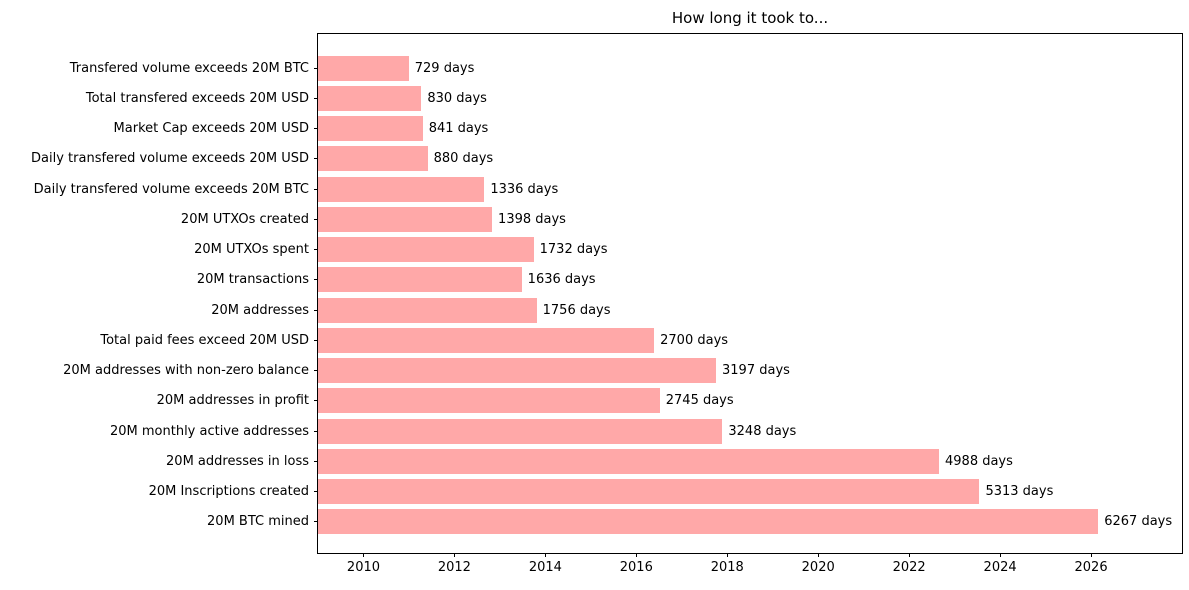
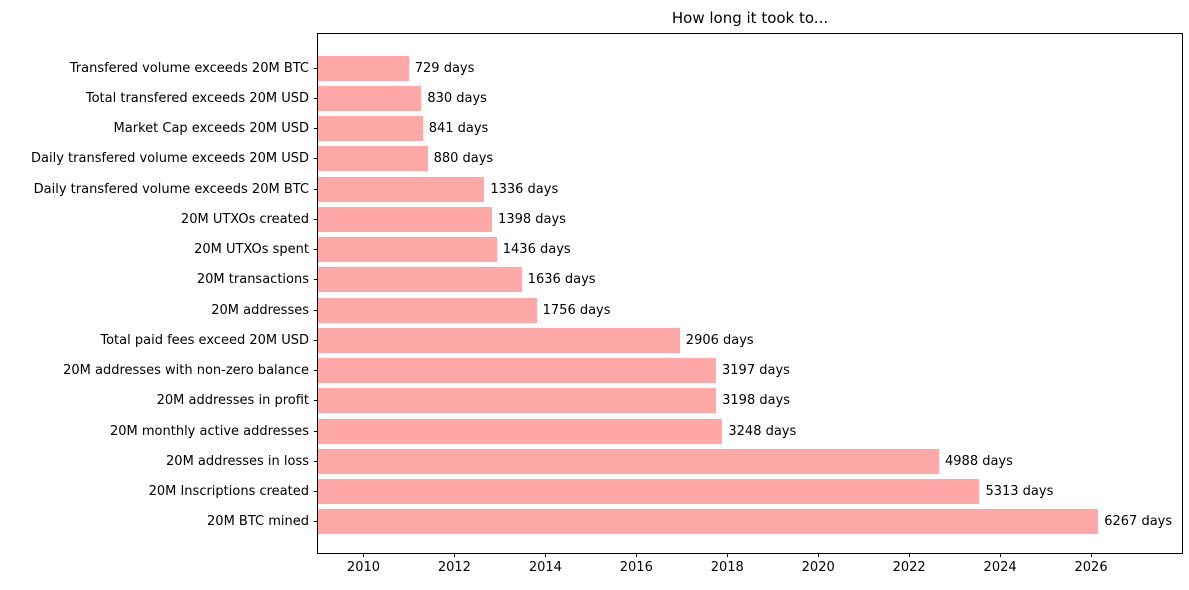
20M UTXOs spent: 1732 -> 1436
Total paid fees exceed 20M USD: 2700 -> 2906
20M addresses in profit: 2745 -> 3198
